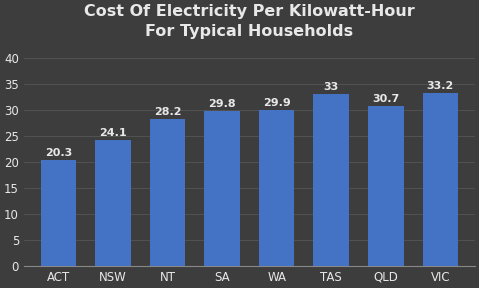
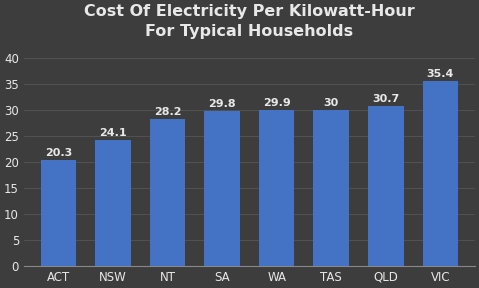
TAS: 33 -> 30
VIC: 33.2 -> 35.4
